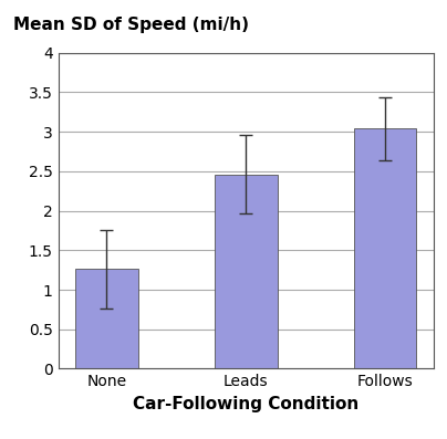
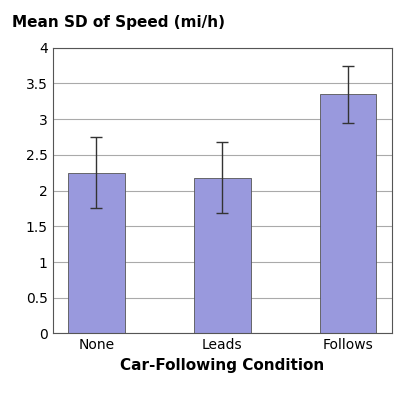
None: 1.26 -> 2.25
Leads: 2.46 -> 2.18
Follows: 3.04 -> 3.35
